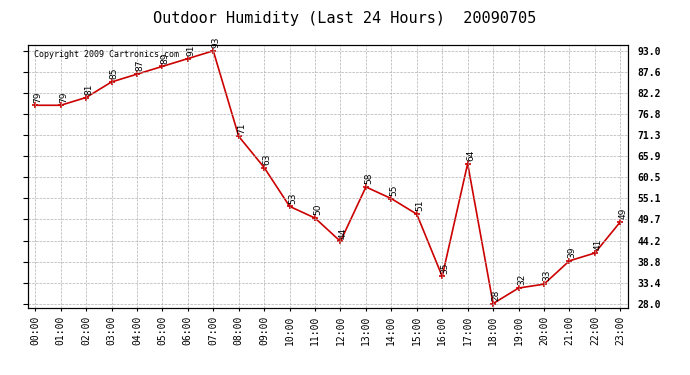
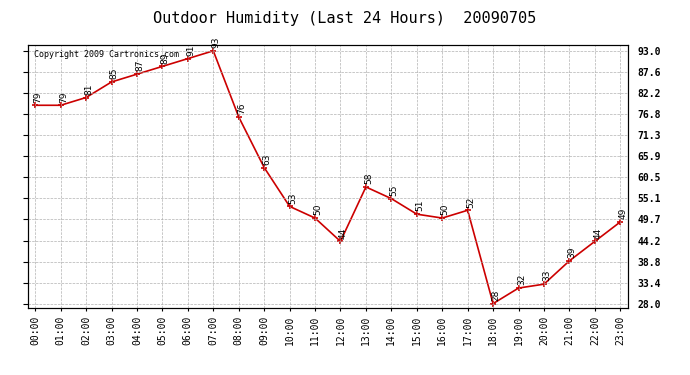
08:00: 71 -> 76
16:00: 35 -> 50
17:00: 64 -> 52
22:00: 41 -> 44
